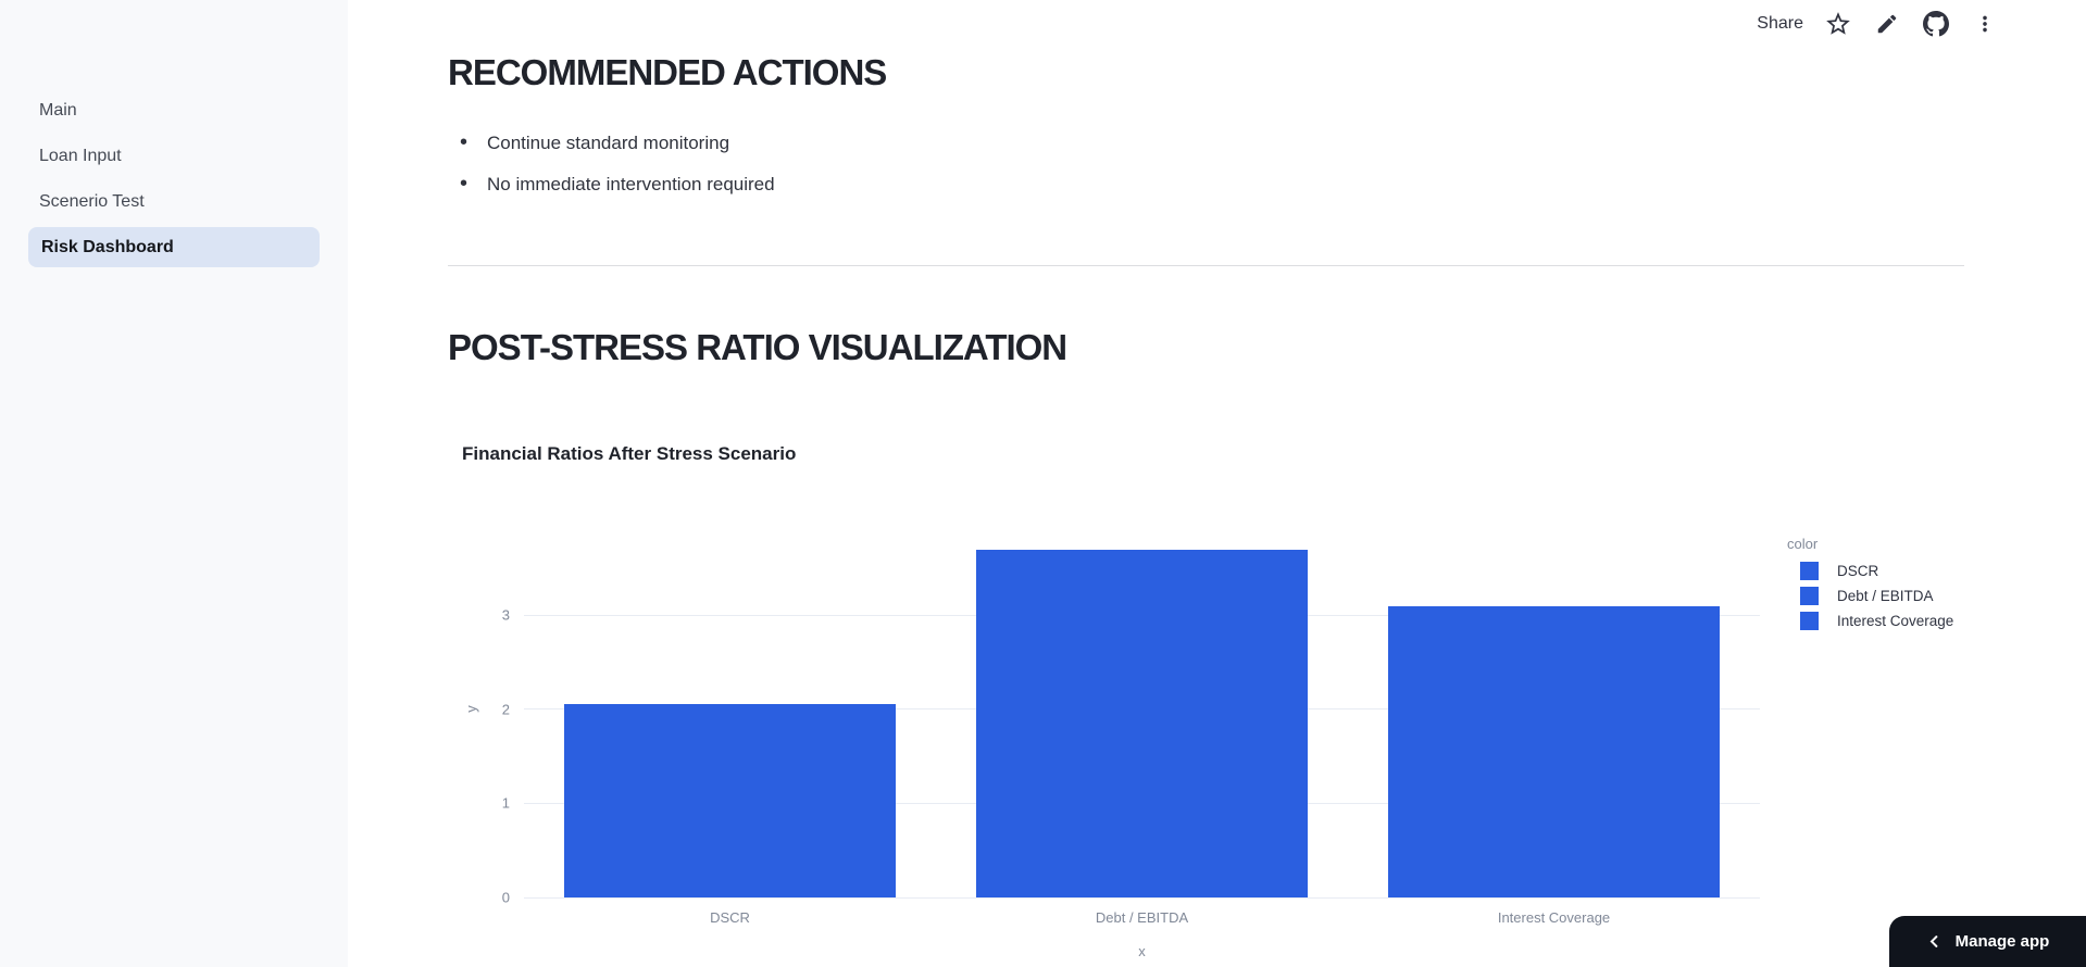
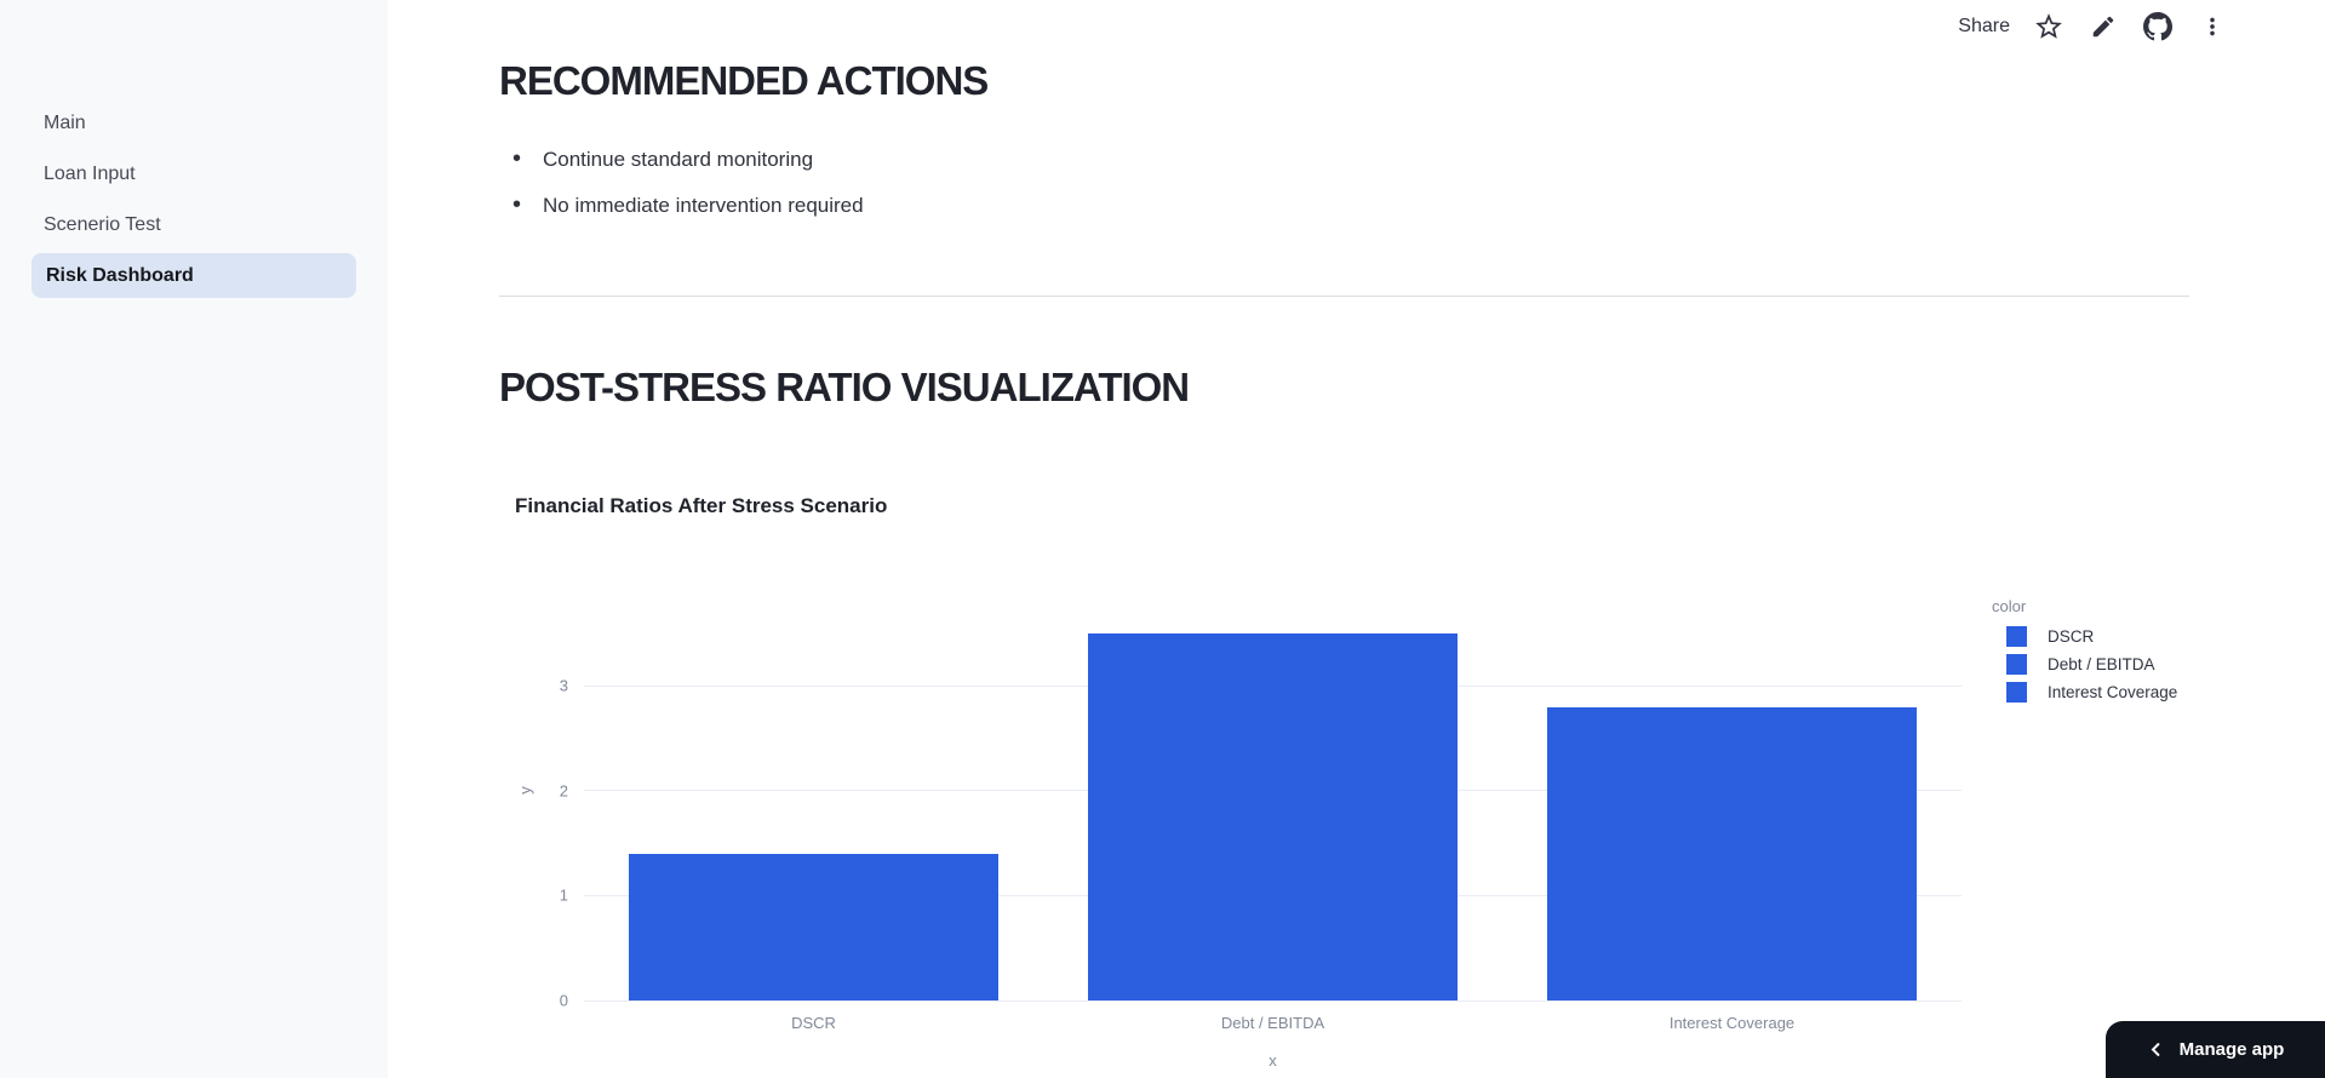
DSCR: 2.0 -> 1.4
Debt / EBITDA: 3.7 -> 3.5
Interest Coverage: 3.1 -> 2.8
